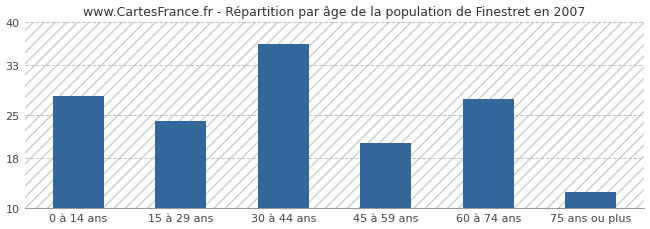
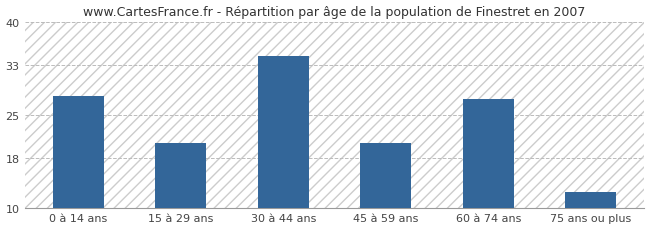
15 à 29 ans: 24.0 -> 20.5
30 à 44 ans: 36.4 -> 34.5
